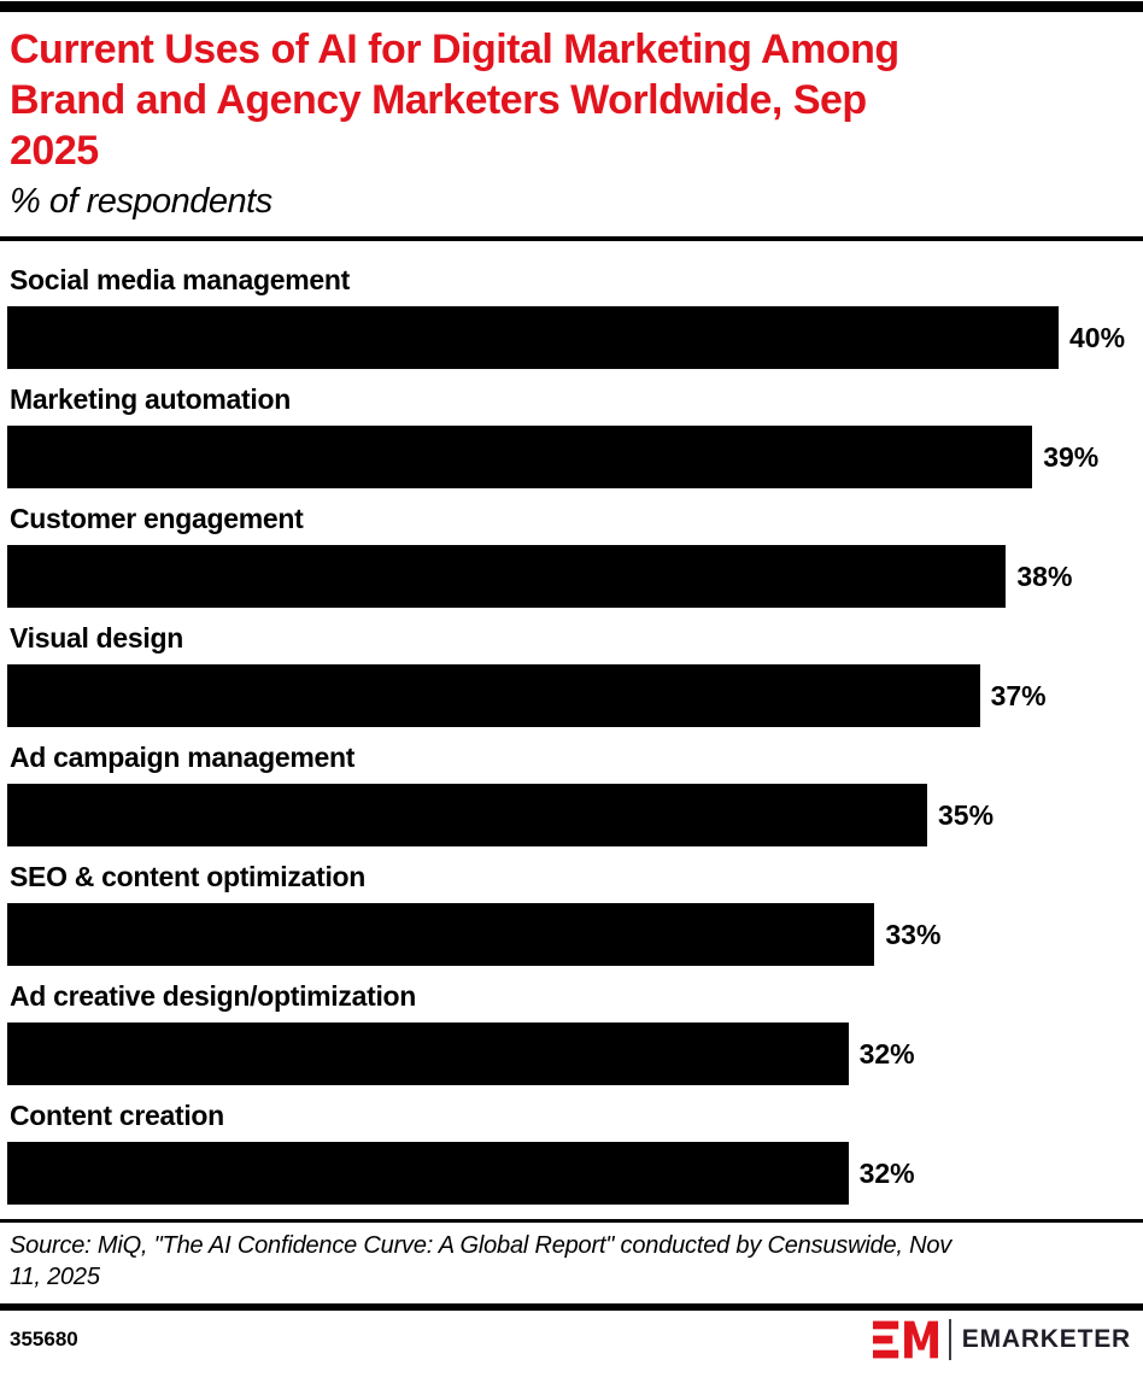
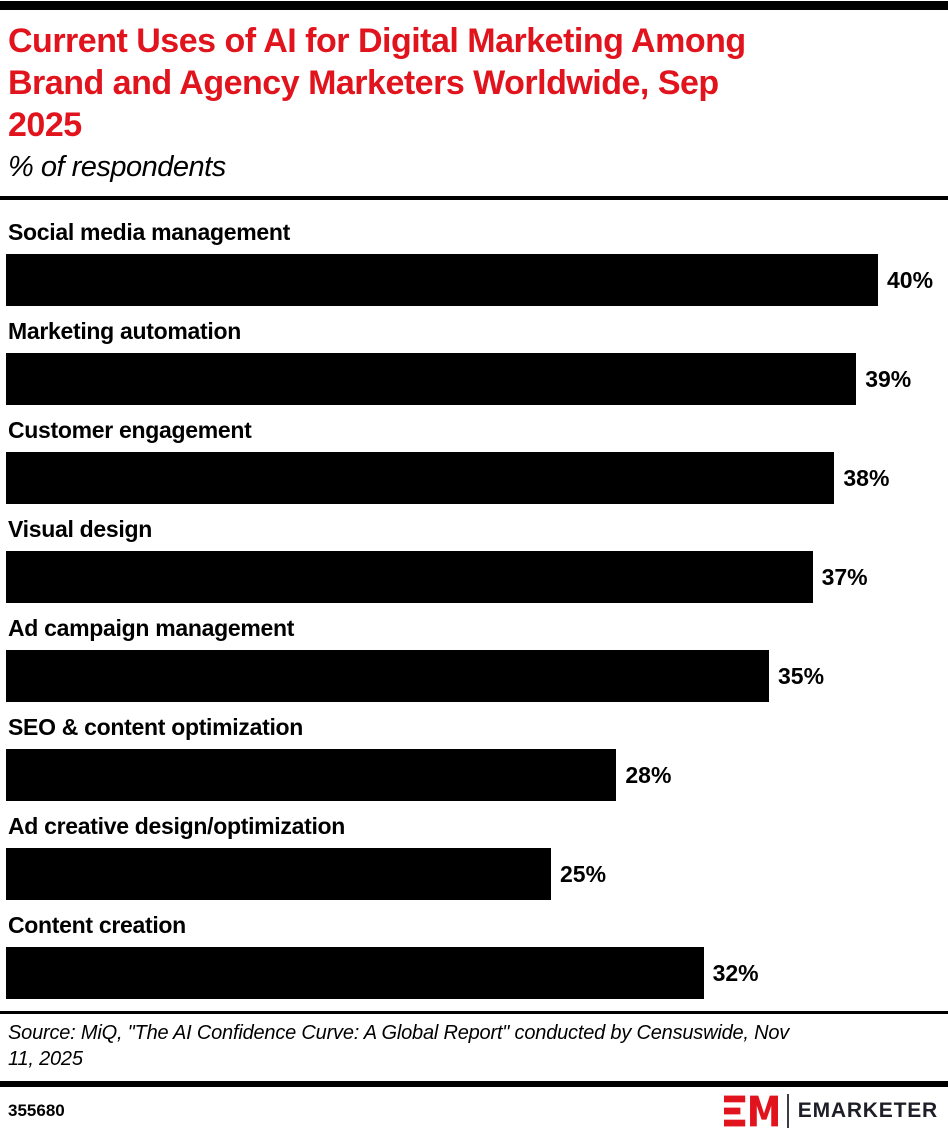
SEO & content optimization: 33% -> 28%
Ad creative design/optimization: 32% -> 25%
